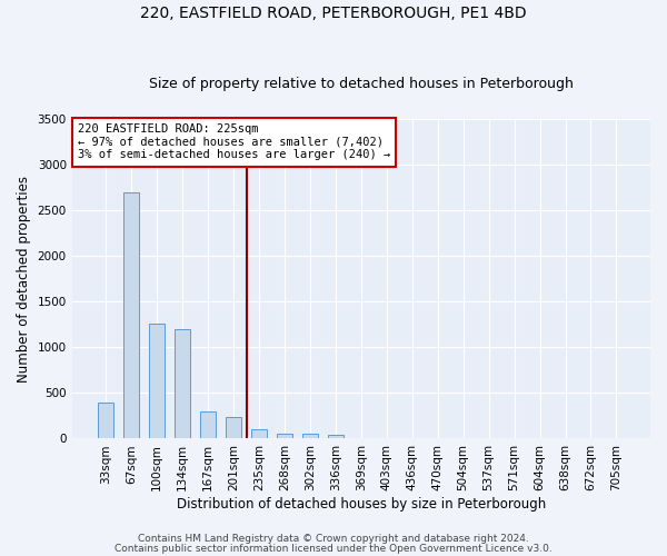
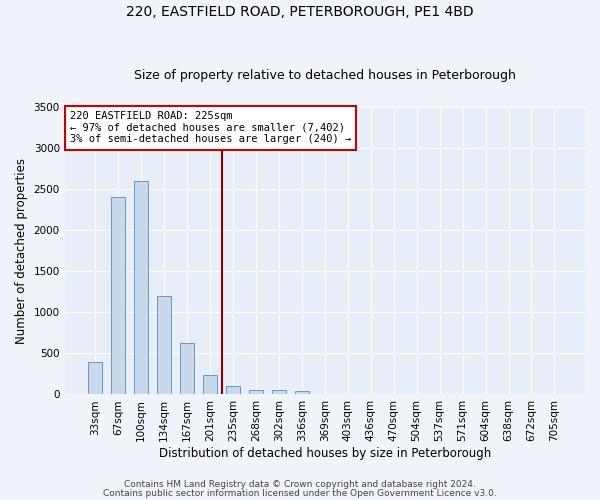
67sqm: 2700 -> 2400
100sqm: 1260 -> 2600
167sqm: 300 -> 620
